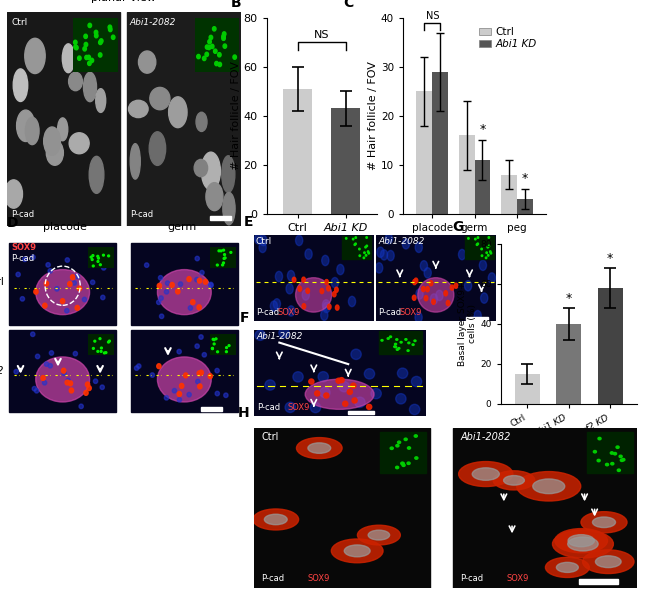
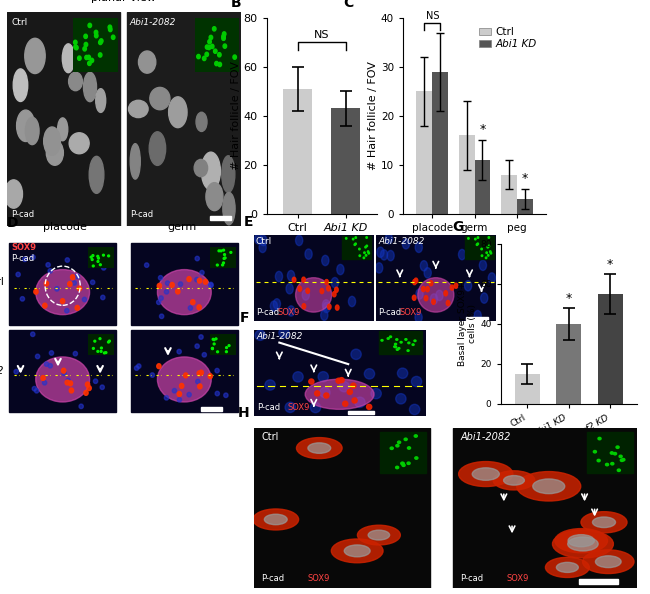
Wasf2 KD: 58 -> 55
